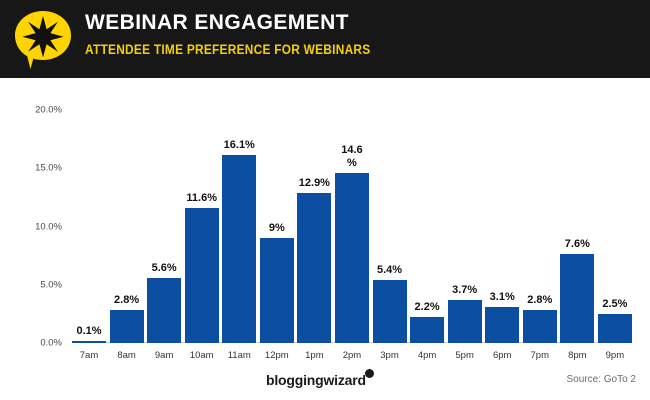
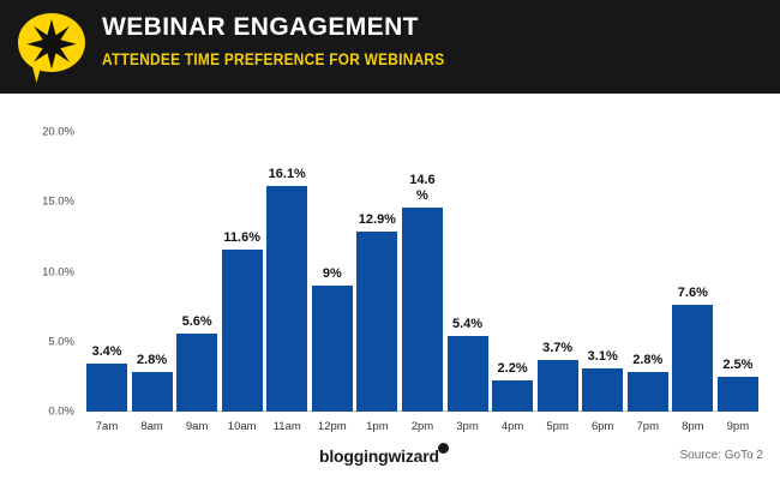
7am: 0.1% -> 3.4%
